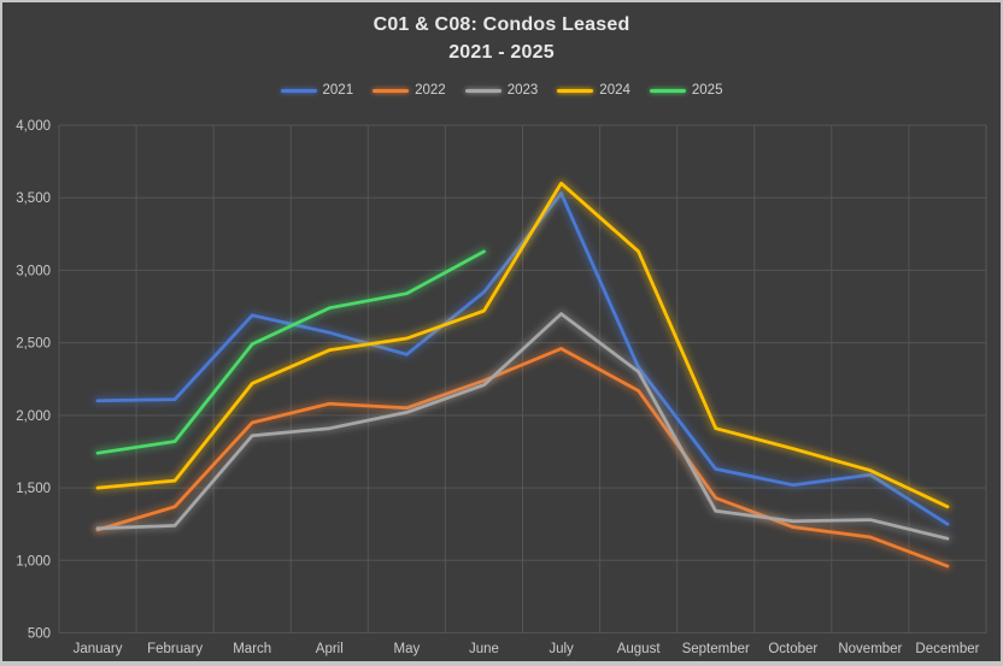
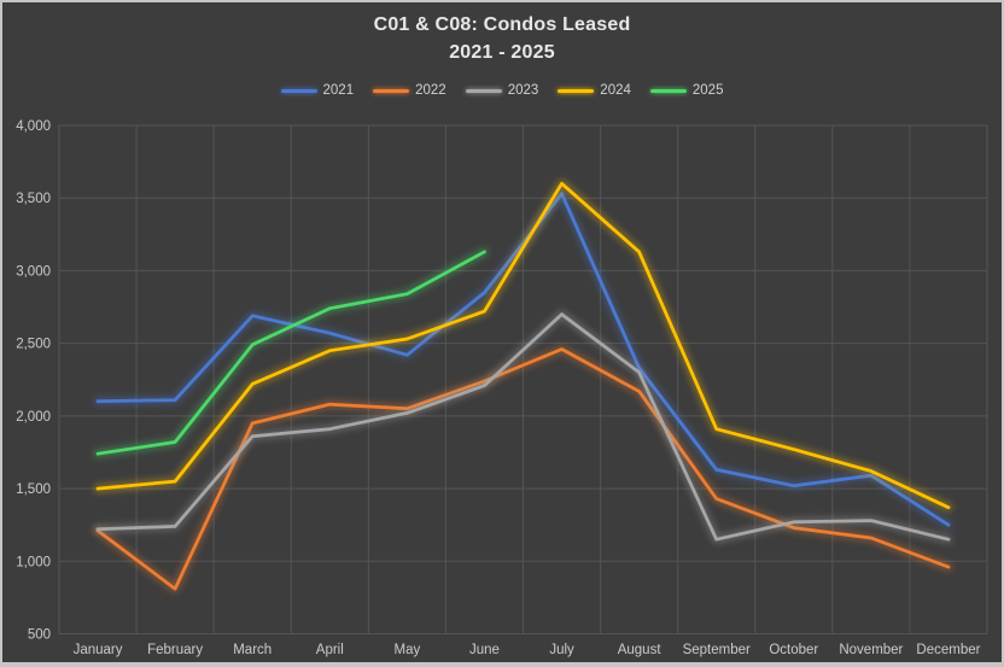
2022/February: 1370 -> 810
2023/September: 1340 -> 1150
